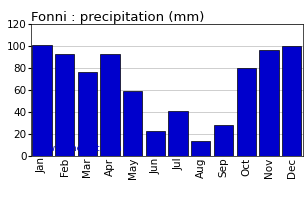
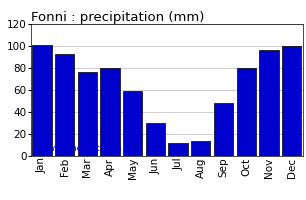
Apr: 93 -> 80
Jun: 23 -> 30
Jul: 41 -> 12
Sep: 28 -> 48
